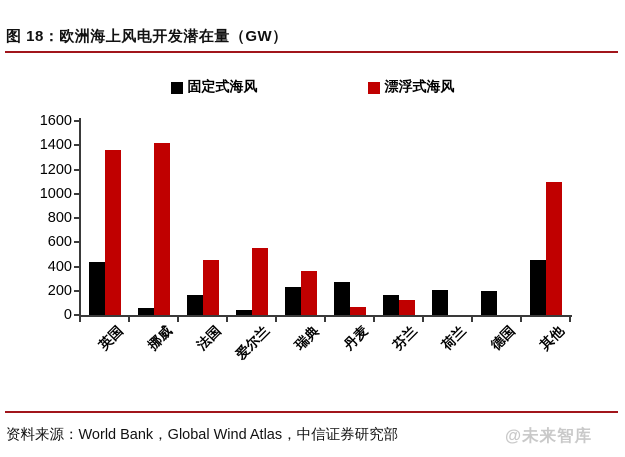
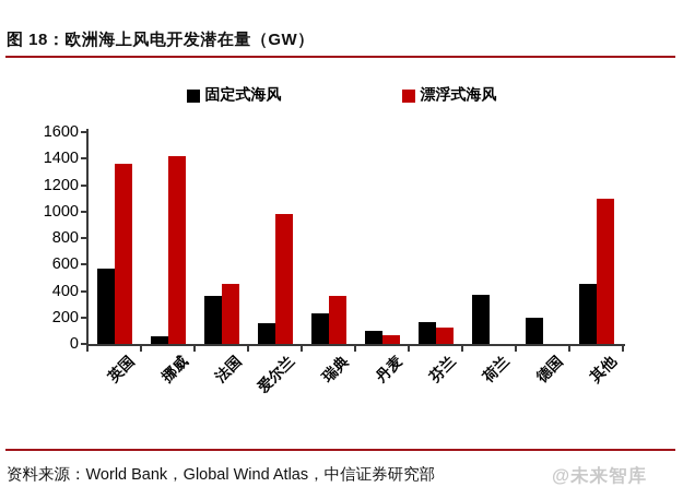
固定式海风/英国: 440 -> 570
固定式海风/法国: 160 -> 360
固定式海风/爱尔兰: 40 -> 160
漂浮式海风/爱尔兰: 560 -> 980
固定式海风/丹麦: 270 -> 100
固定式海风/荷兰: 200 -> 370
